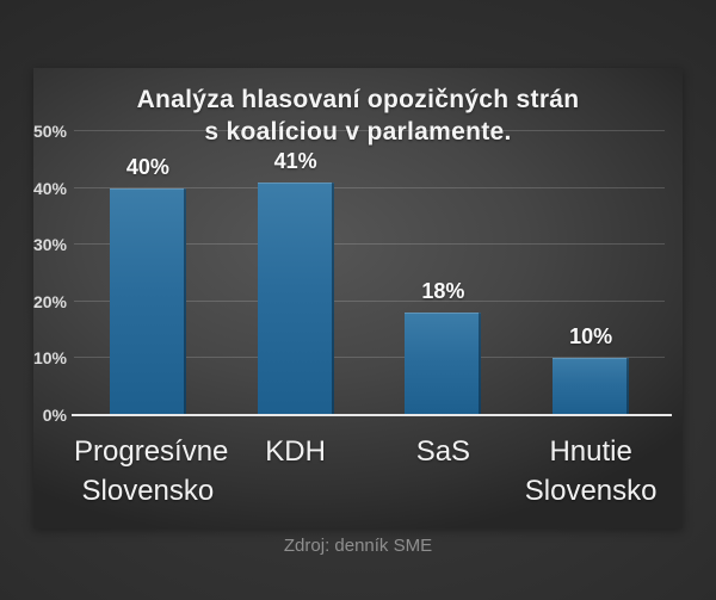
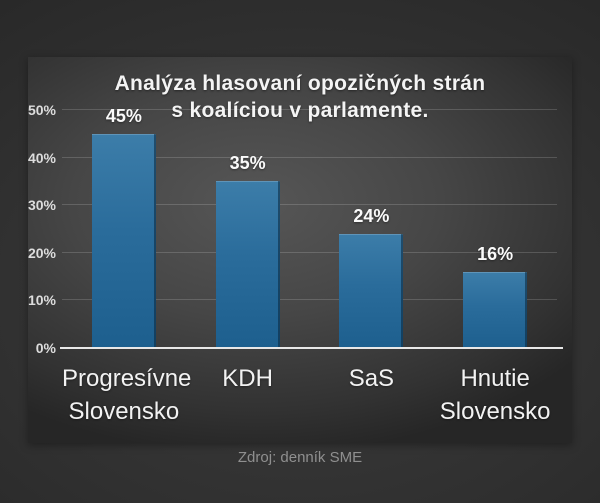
Progresívne Slovensko: 40% -> 45%
KDH: 41% -> 35%
SaS: 18% -> 24%
Hnutie Slovensko: 10% -> 16%
